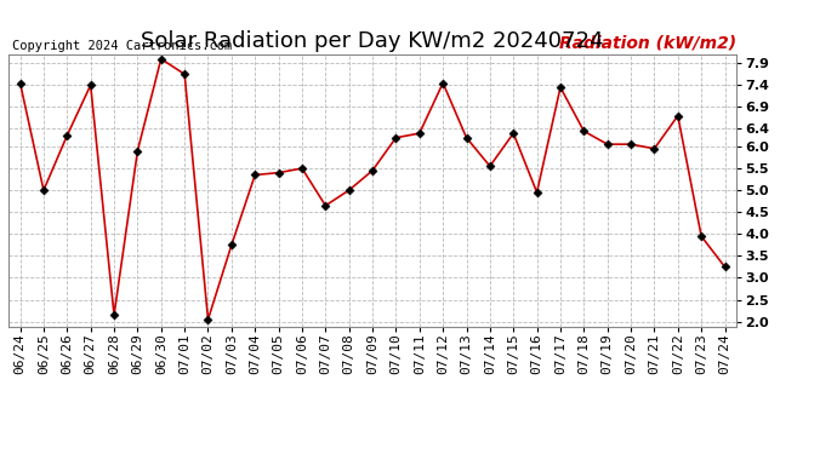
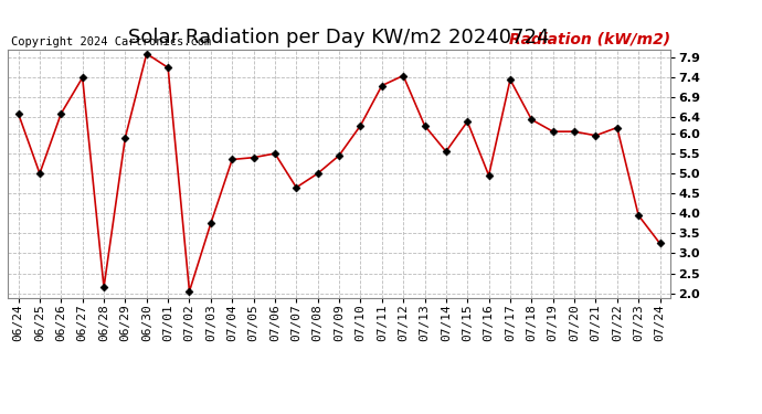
06/24: 7.45 -> 6.50
06/26: 6.25 -> 6.50
07/11: 6.30 -> 7.20
07/22: 6.70 -> 6.15
